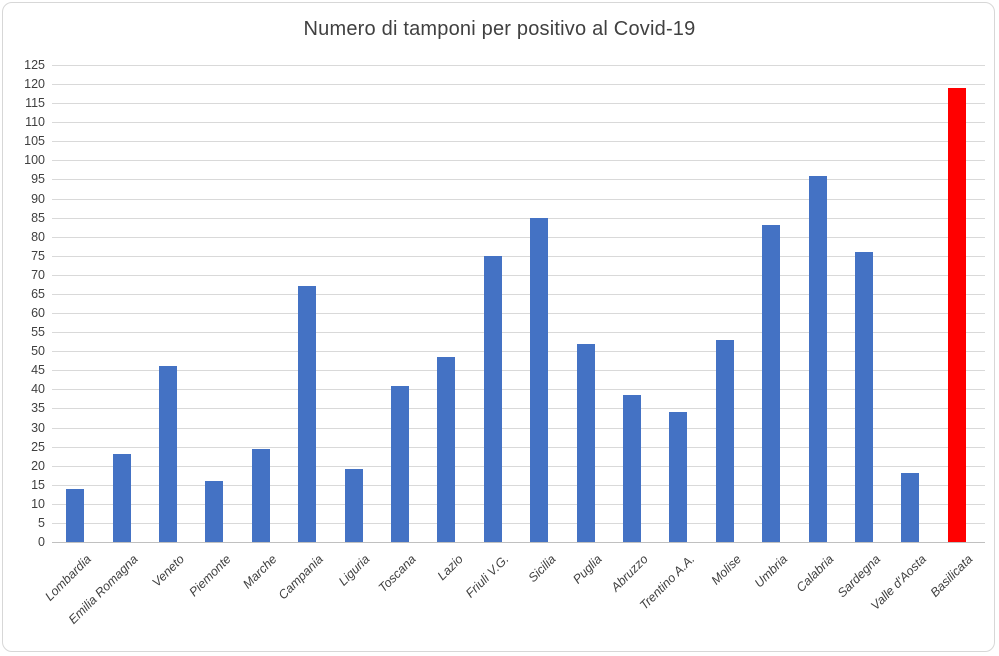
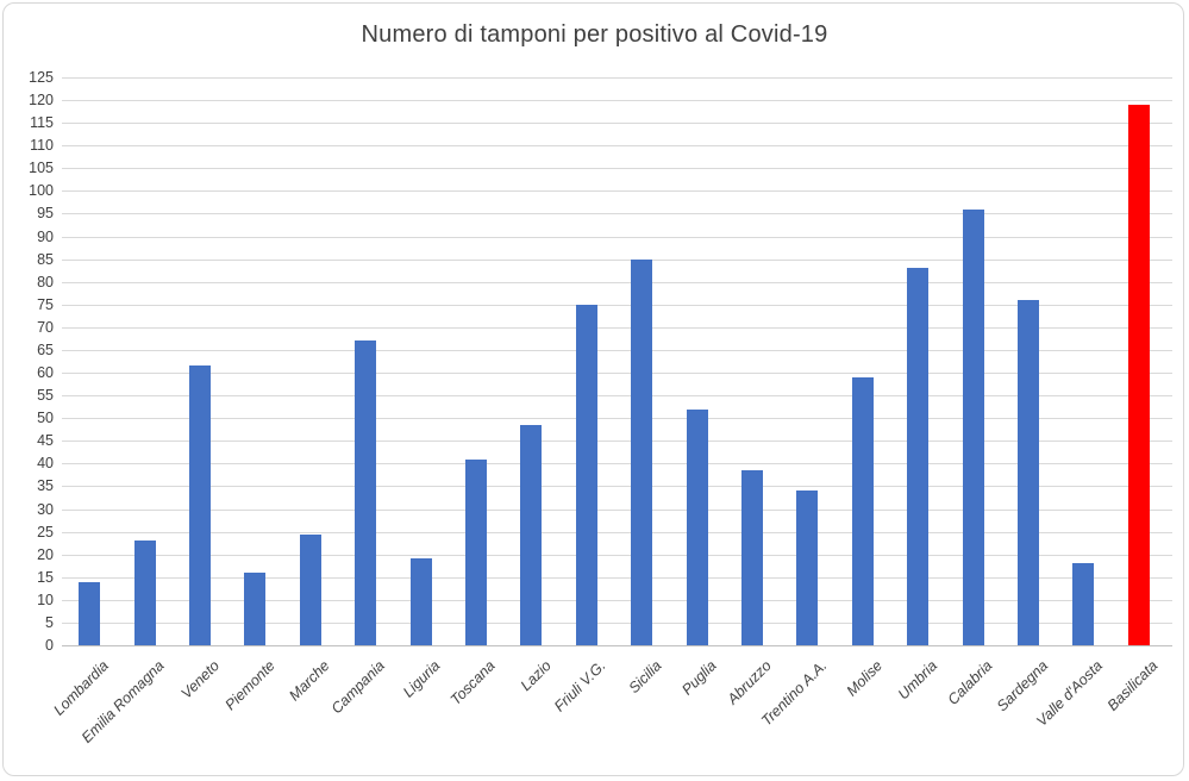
Veneto: 46 -> 62
Molise: 53 -> 59
